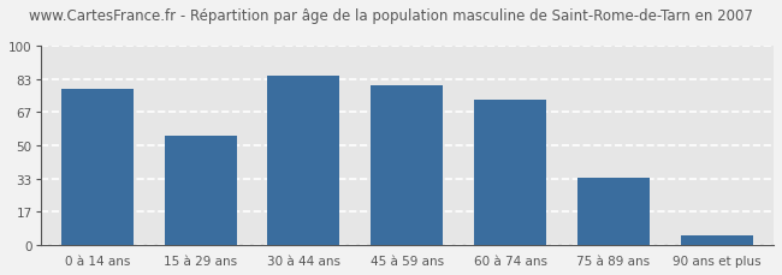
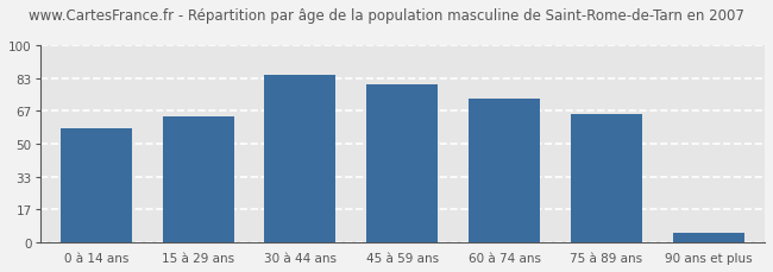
0 à 14 ans: 78 -> 58
15 à 29 ans: 55 -> 64
75 à 89 ans: 34 -> 65
